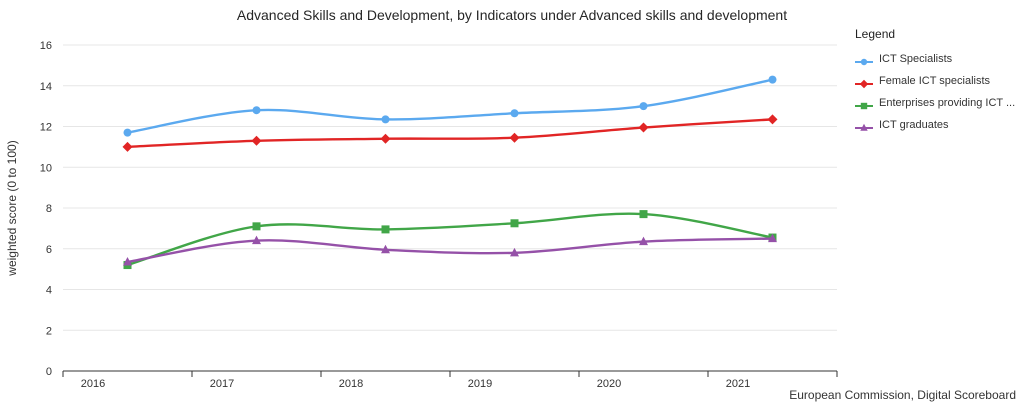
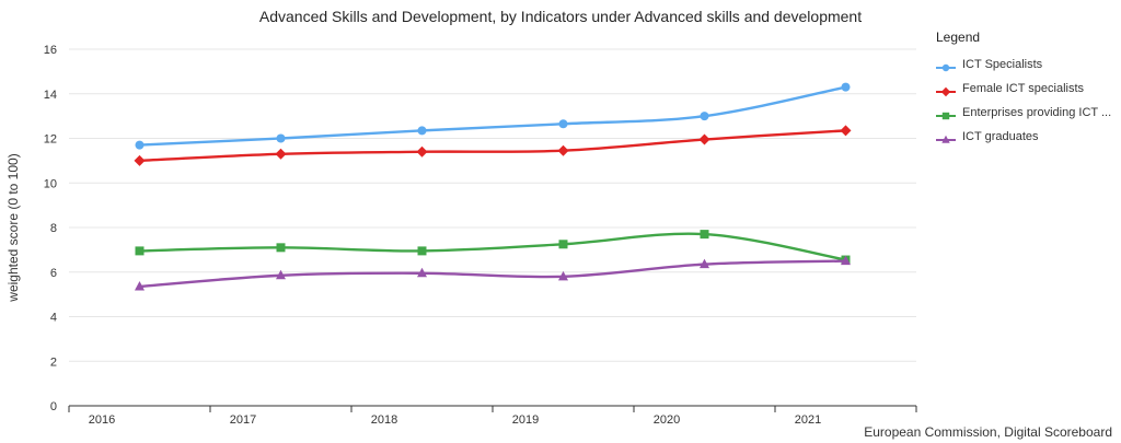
Enterprises providing ICT .../2016: 5.2 -> 7.0
ICT Specialists/2017: 12.8 -> 12.0
ICT graduates/2017: 6.4 -> 5.8
